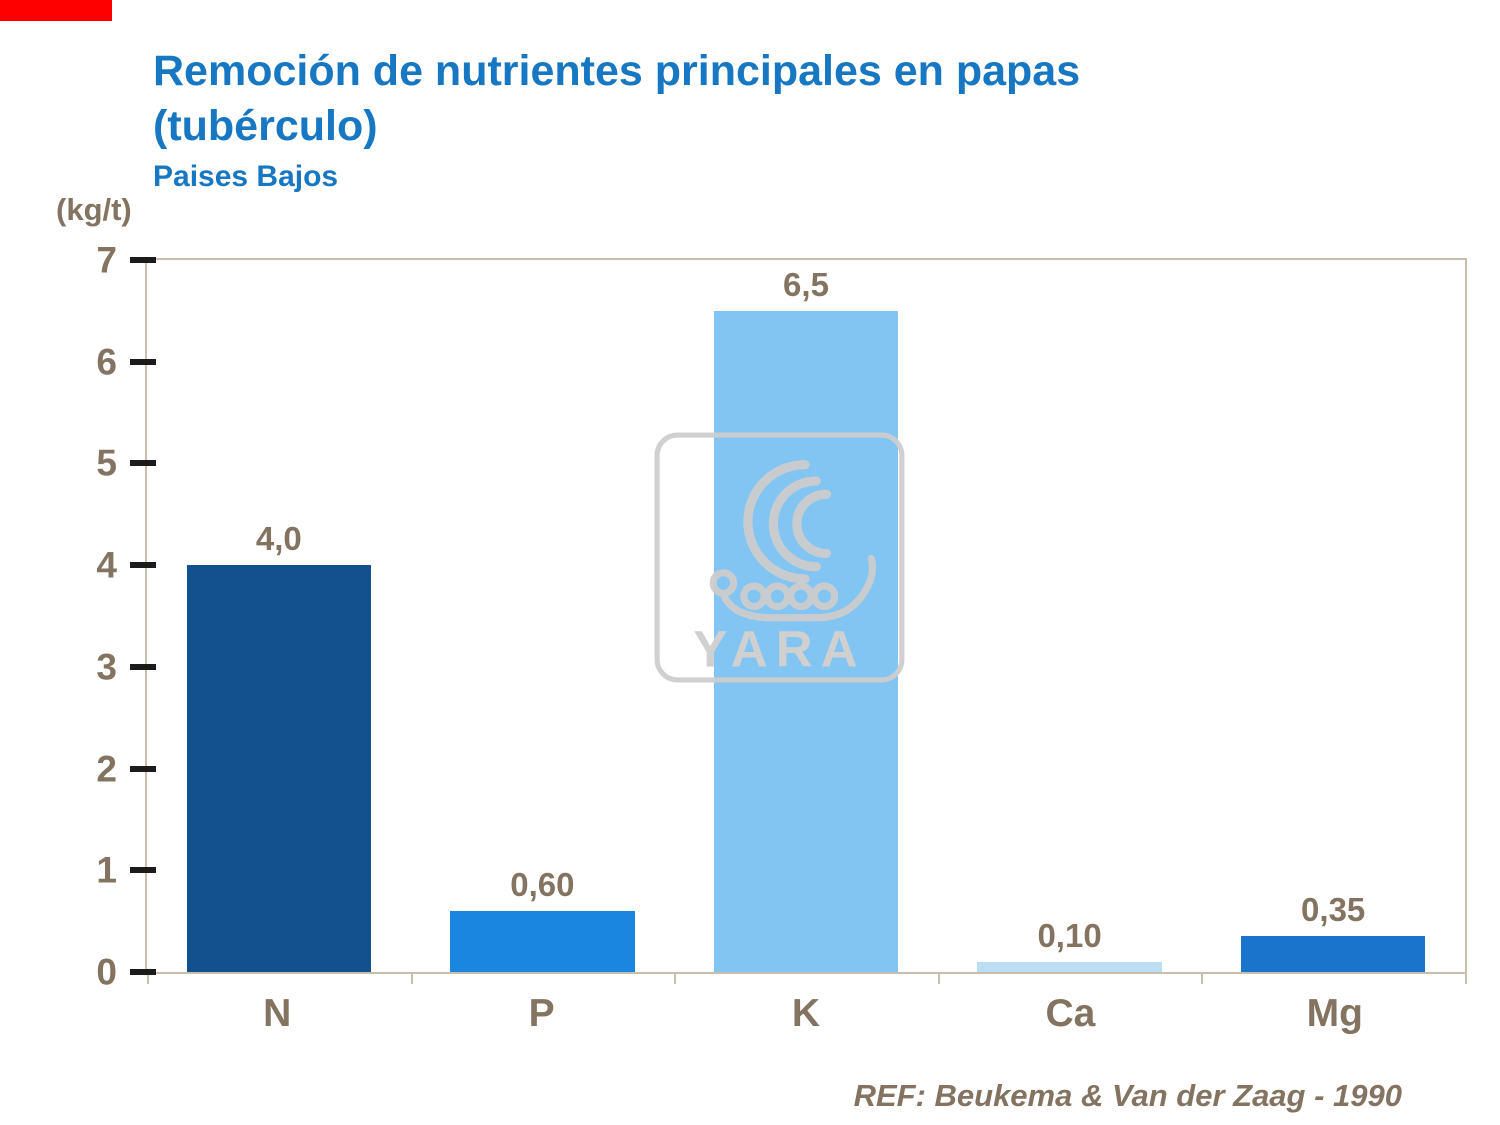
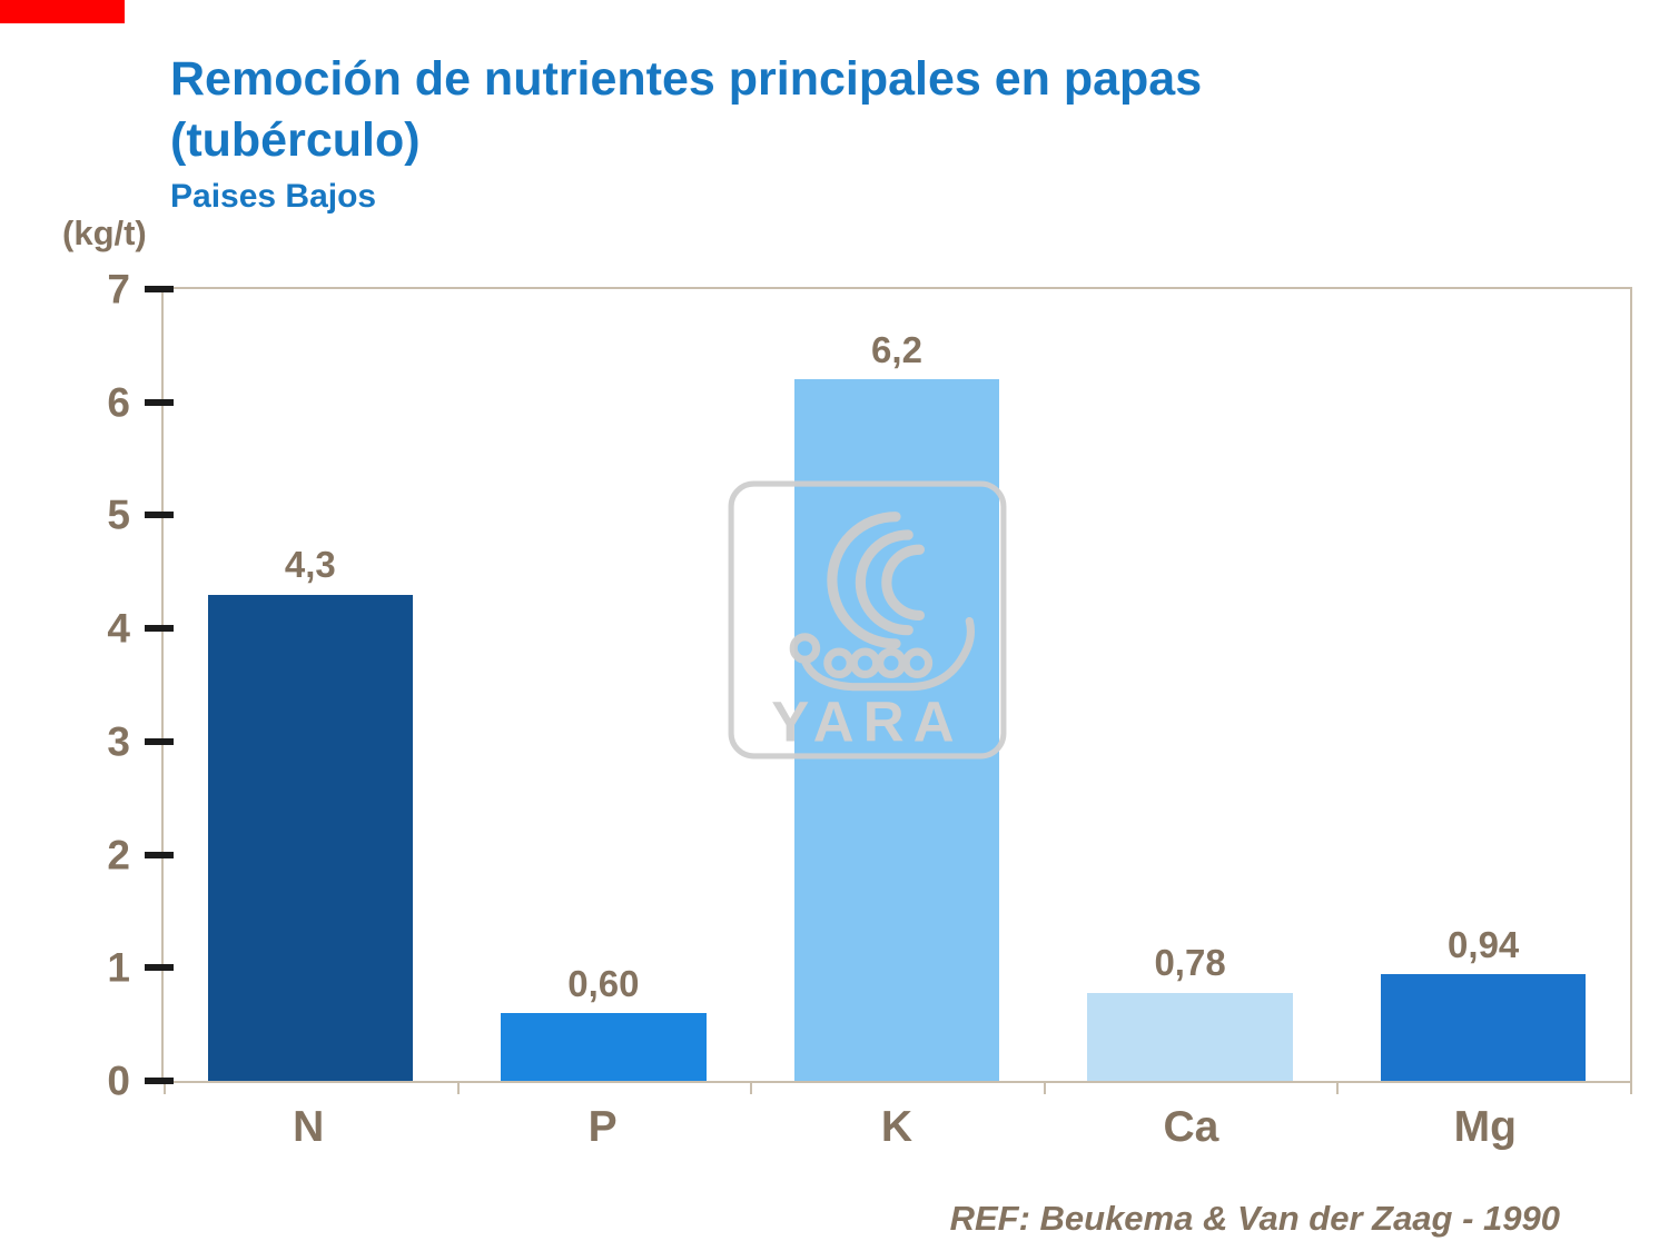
N: 4,0 -> 4,3
K: 6,5 -> 6,2
Ca: 0,10 -> 0,78
Mg: 0,35 -> 0,94
